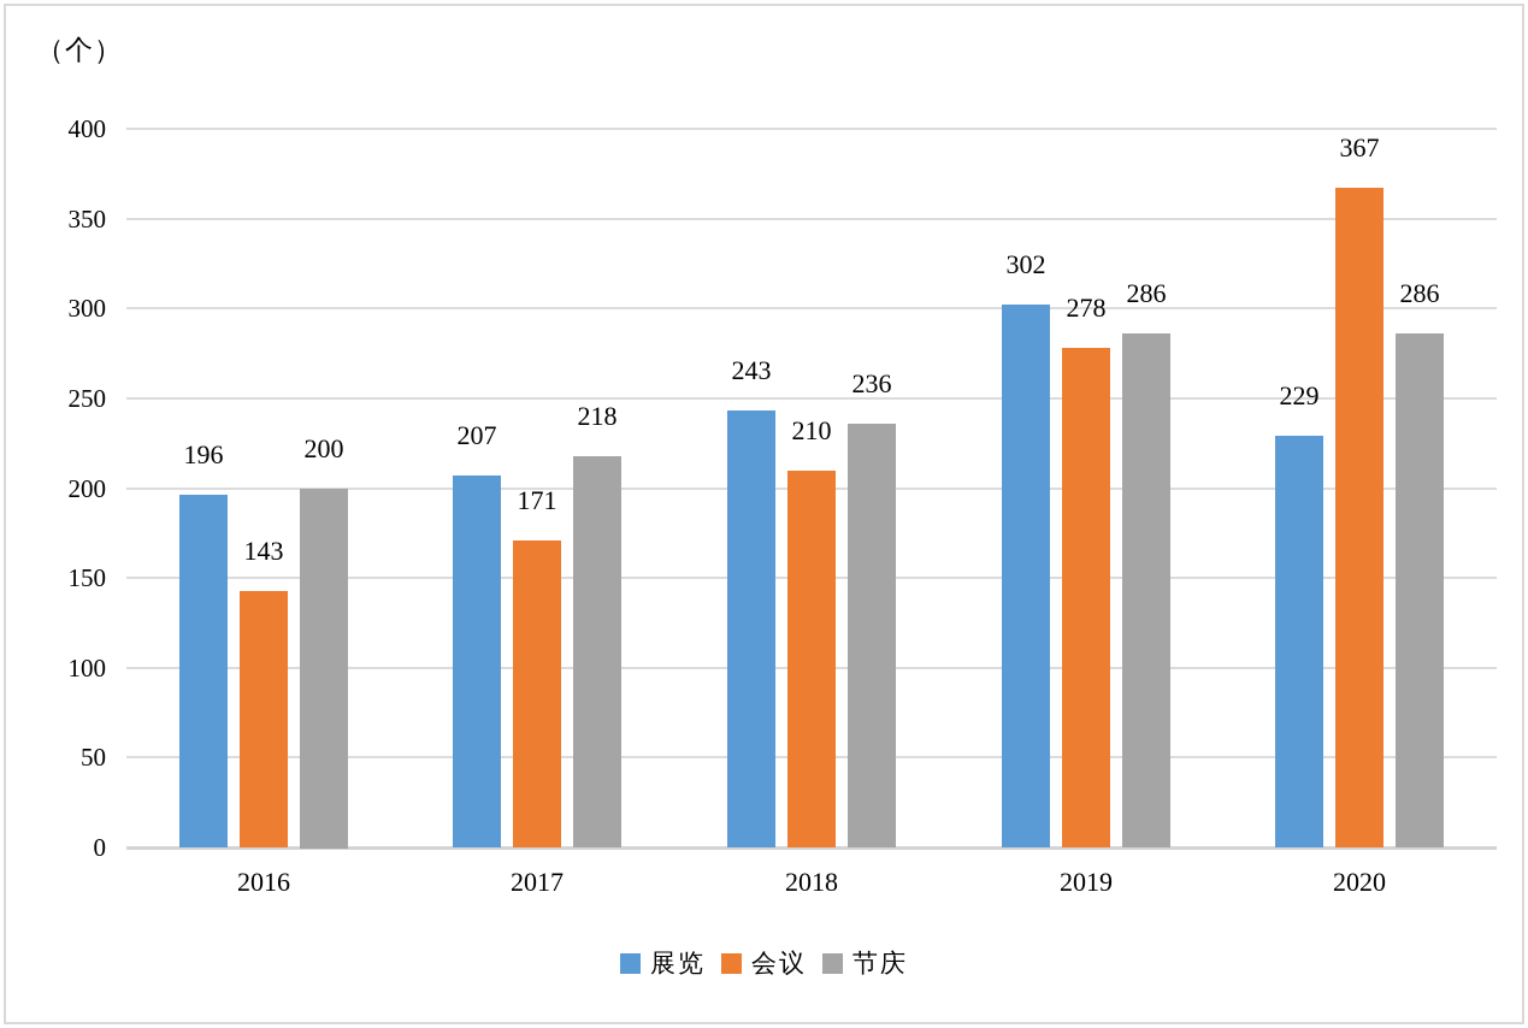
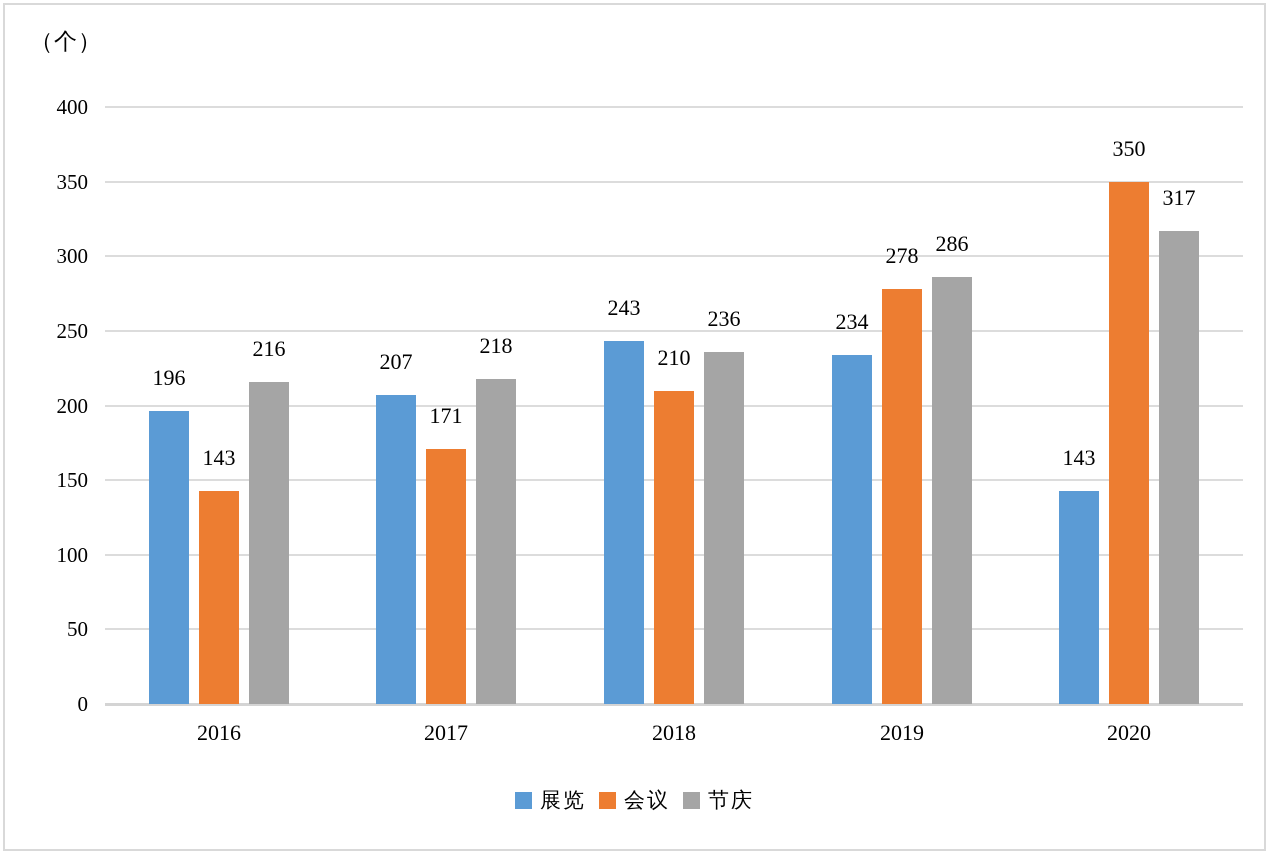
节庆/2016: 200 -> 216
展览/2019: 302 -> 234
展览/2020: 229 -> 143
会议/2020: 367 -> 350
节庆/2020: 286 -> 317
